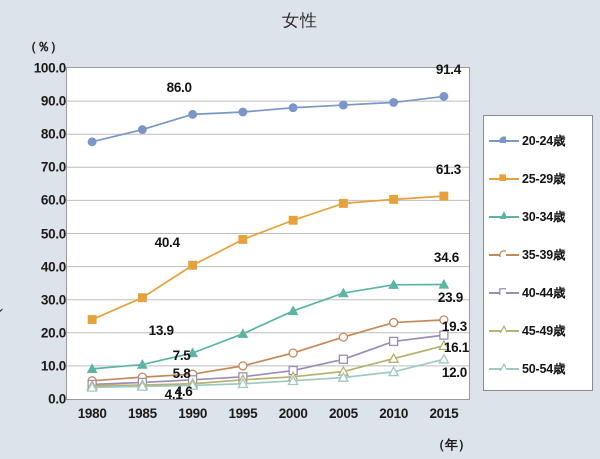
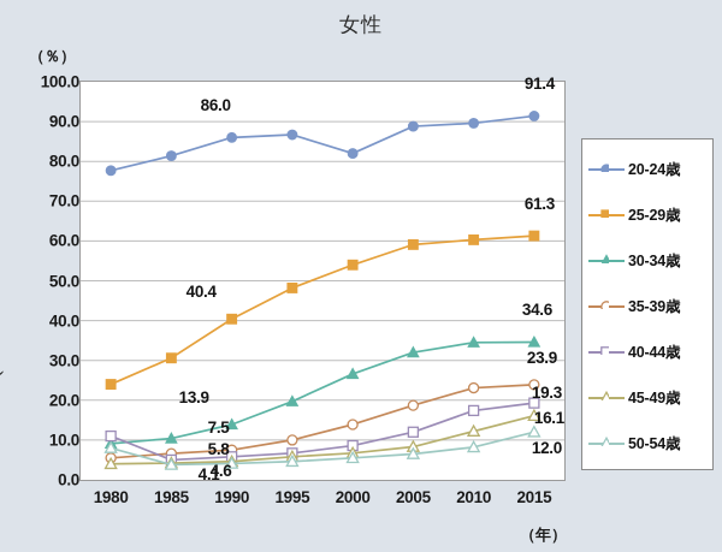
40-44歳/1980: 4 -> 11
50-54歳/1980: 4 -> 8
20-24歳/2000: 88 -> 82
